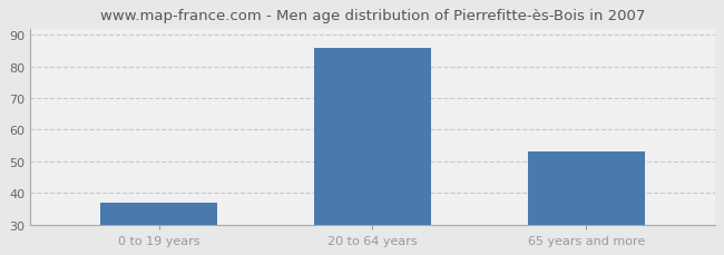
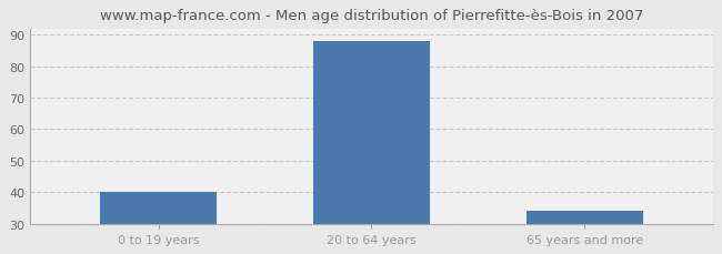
0 to 19 years: 37 -> 40
20 to 64 years: 86 -> 88
65 years and more: 53 -> 34
